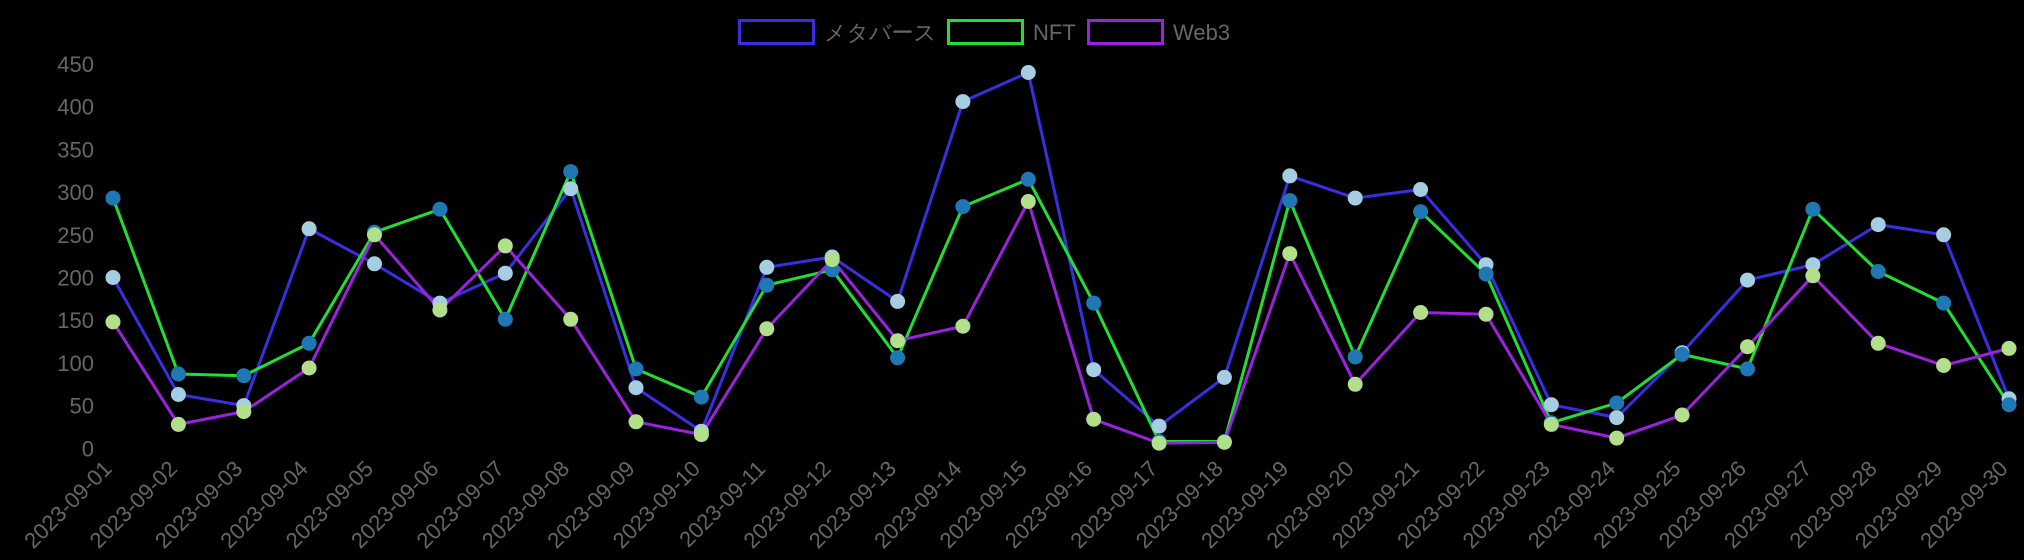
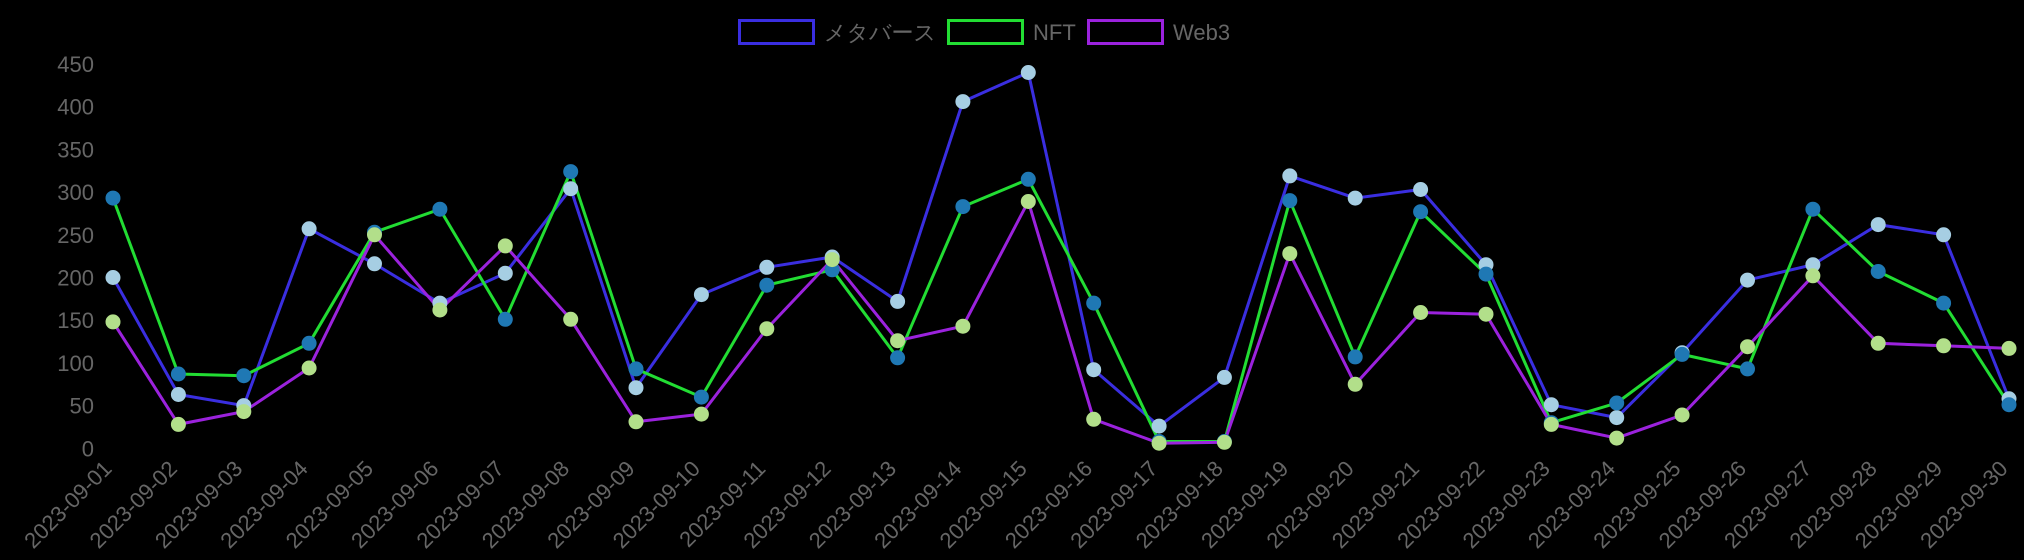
メタバース/2023-09-10: 20 -> 180
Web3/2023-09-10: 20 -> 40
Web3/2023-09-29: 100 -> 120
